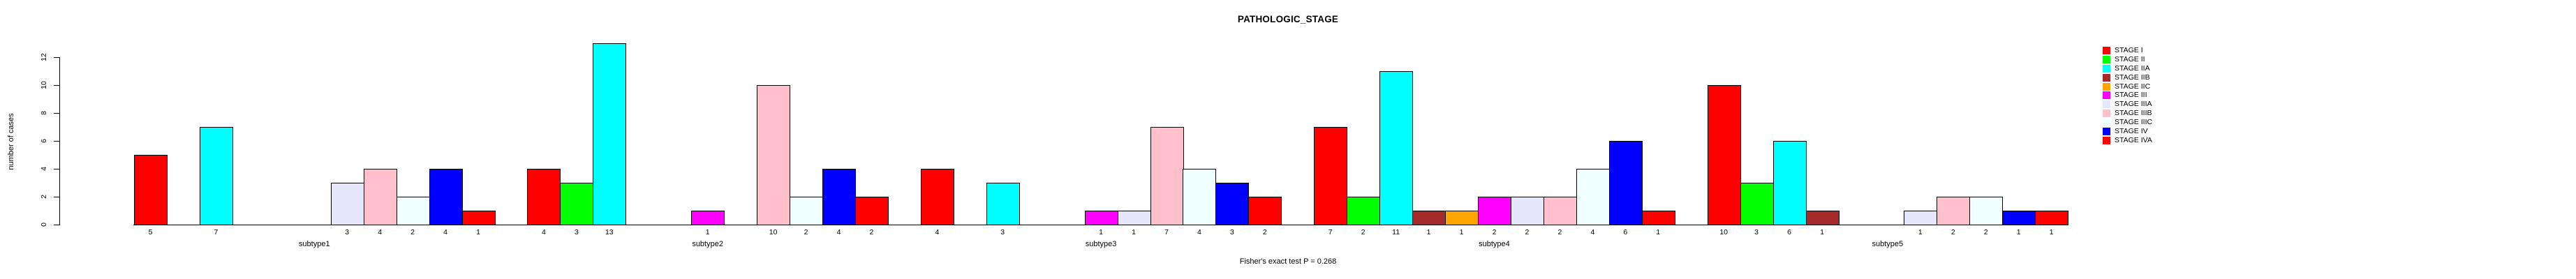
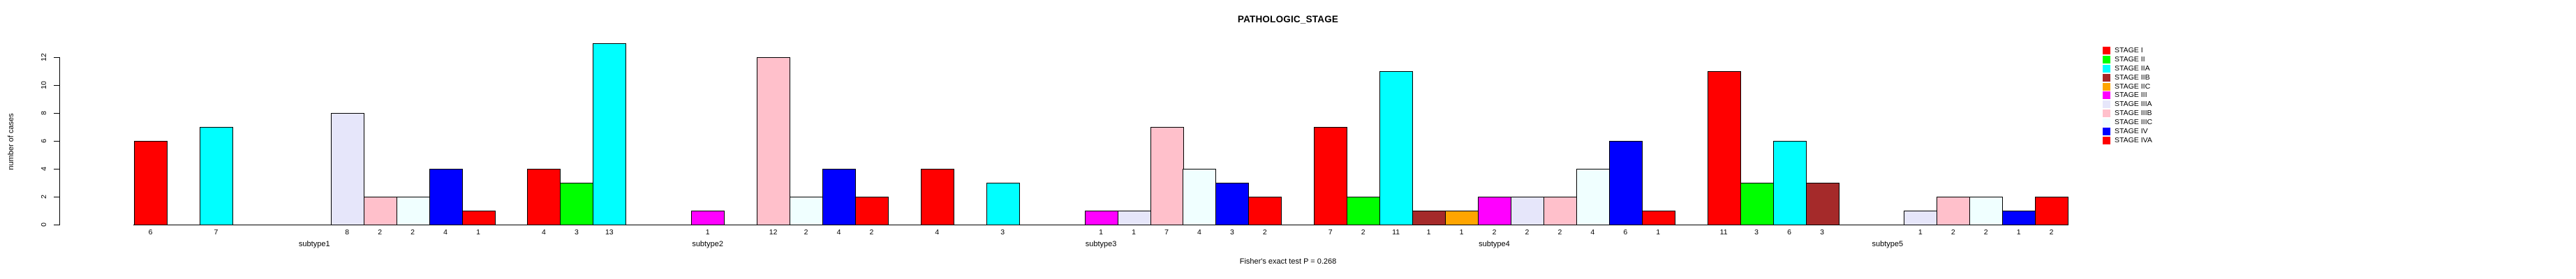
STAGE I/subtype1: 5 -> 6
STAGE IIIA/subtype1: 3 -> 8
STAGE IIIB/subtype1: 4 -> 2
STAGE IIIB/subtype2: 10 -> 12
STAGE I/subtype5: 10 -> 11
STAGE IIB/subtype5: 1 -> 3
STAGE IVA/subtype5: 1 -> 2
